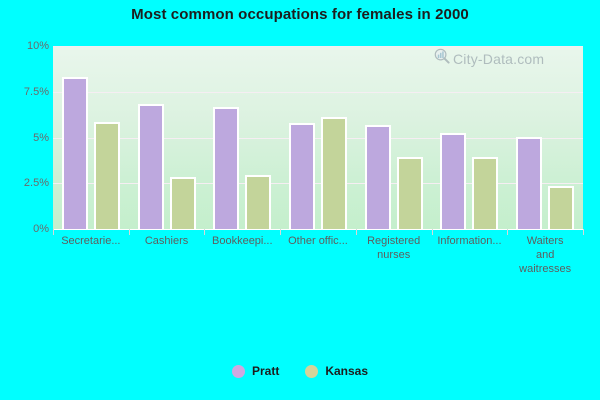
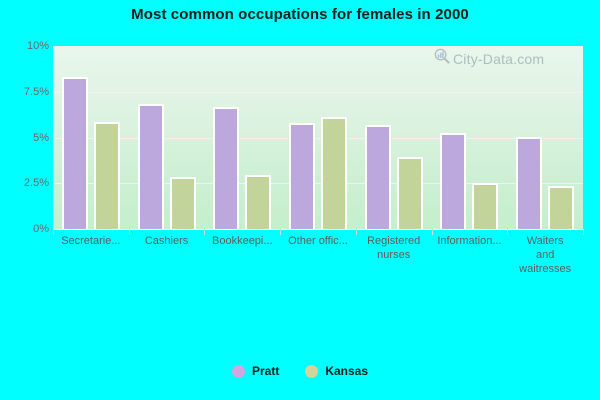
Kansas/Information...: 3.8% -> 2.4%
